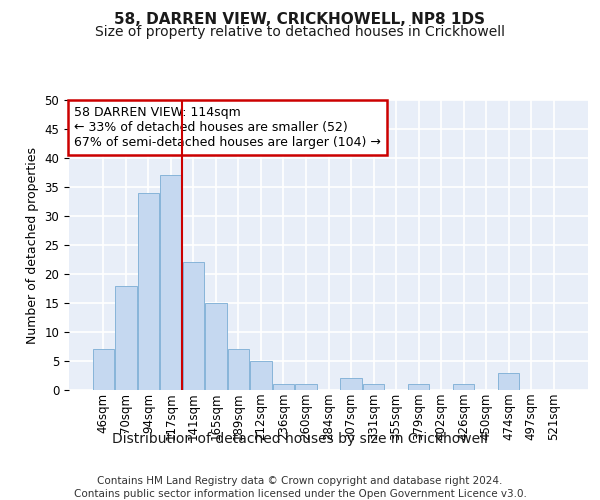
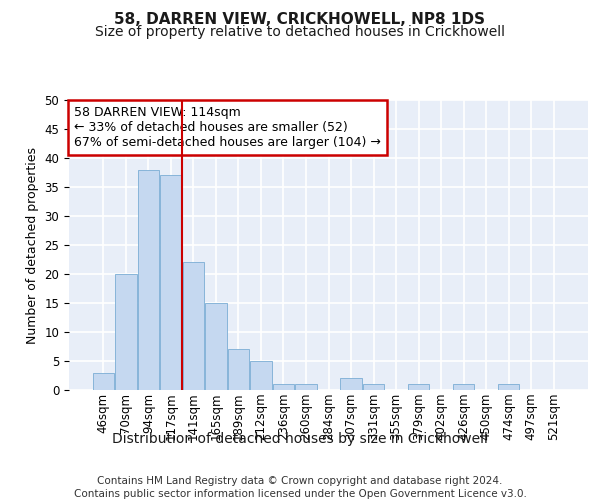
46sqm: 7 -> 3
70sqm: 18 -> 20
94sqm: 34 -> 38
474sqm: 3 -> 1
